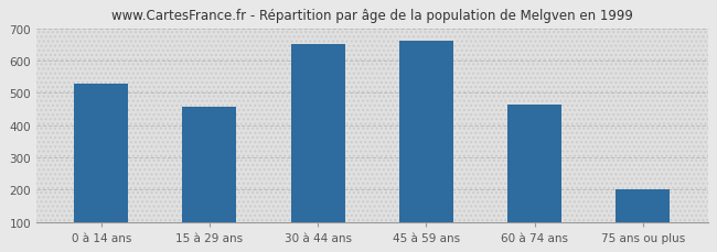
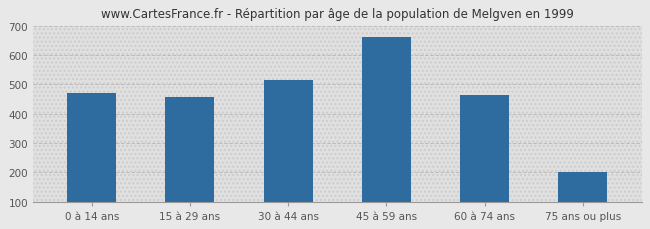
0 à 14 ans: 530 -> 470
30 à 44 ans: 652 -> 515
